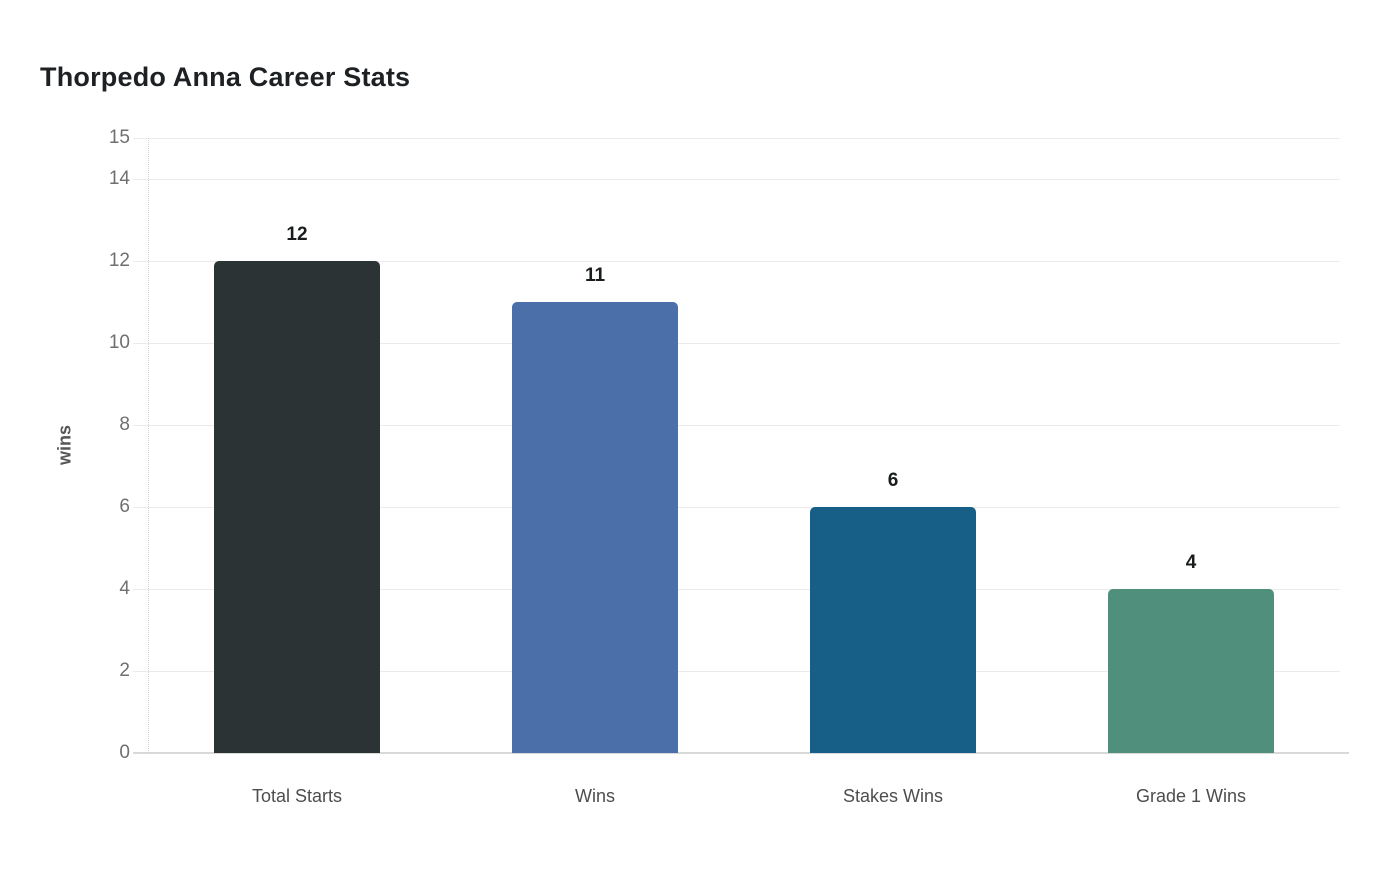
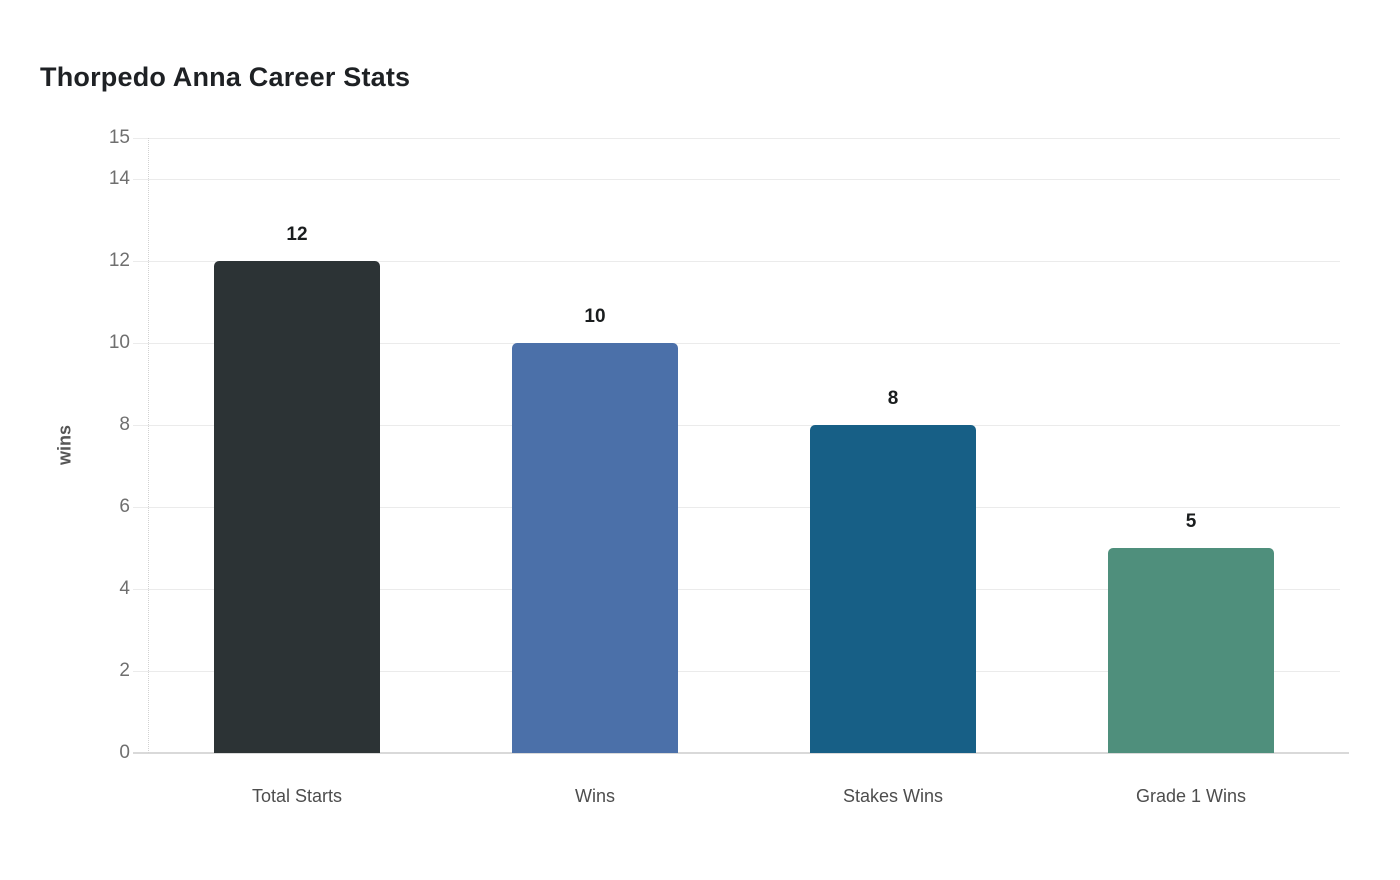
Wins: 11 -> 10
Stakes Wins: 6 -> 8
Grade 1 Wins: 4 -> 5
